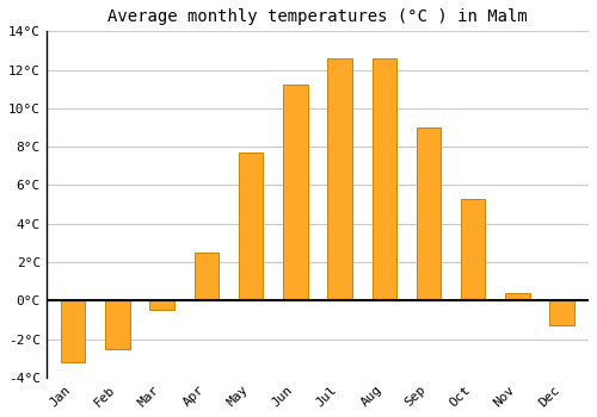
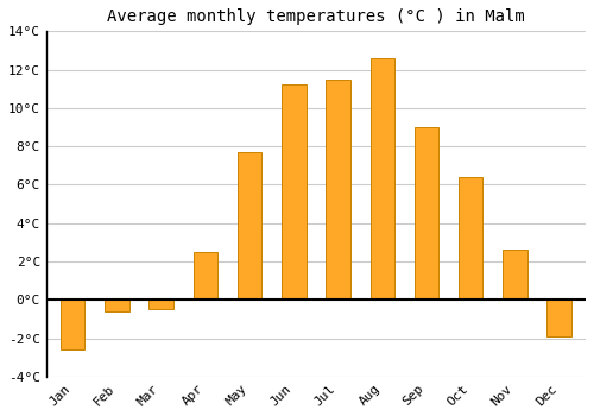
Jan: -3.2°C -> -2.6°C
Feb: -2.5°C -> -0.6°C
Jul: 12.6°C -> 11.5°C
Oct: 5.3°C -> 6.4°C
Nov: 0.4°C -> 2.6°C
Dec: -1.3°C -> -1.9°C
